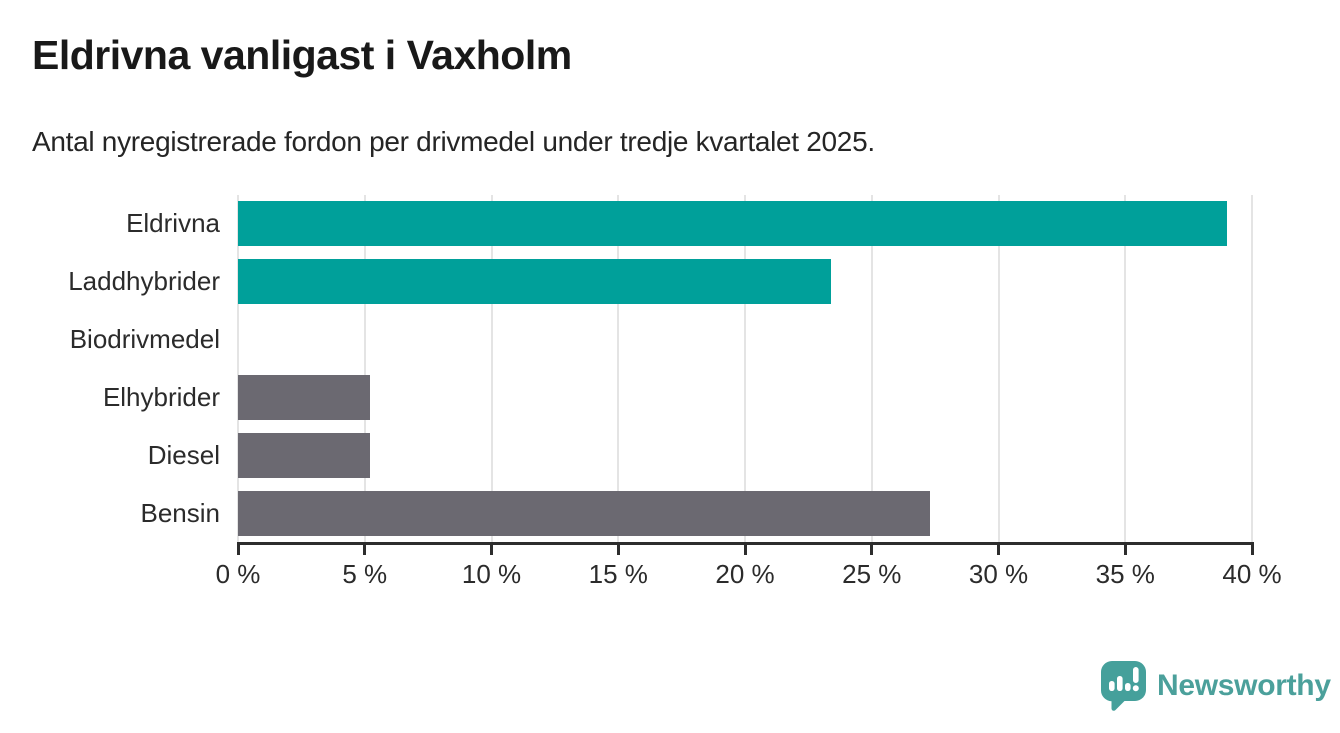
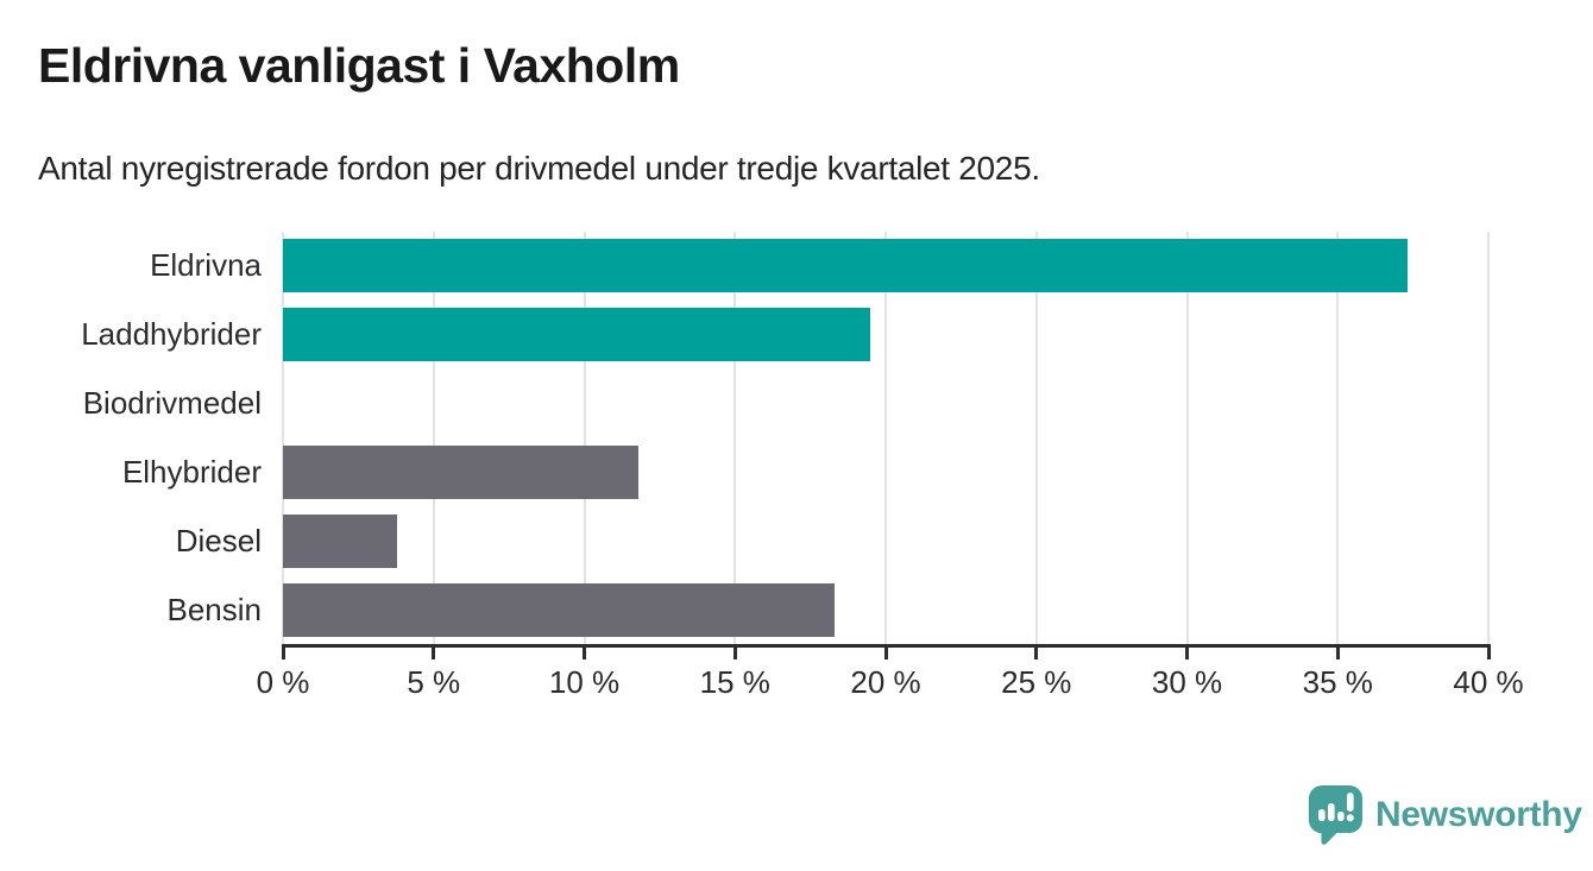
Eldrivna: 39.0% -> 37.3%
Laddhybrider: 23.4% -> 19.5%
Elhybrider: 5.2% -> 11.8%
Diesel: 5.2% -> 3.8%
Bensin: 27.3% -> 18.3%
